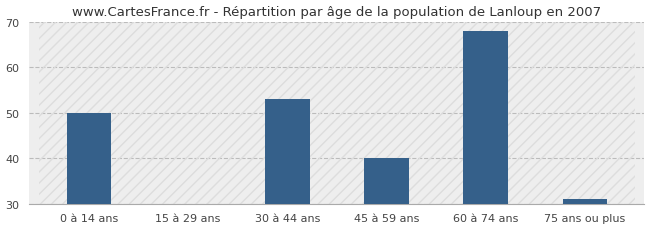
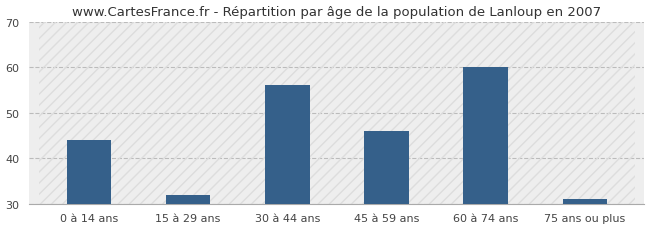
0 à 14 ans: 50 -> 44
15 à 29 ans: 30 -> 32
30 à 44 ans: 53 -> 56
45 à 59 ans: 40 -> 46
60 à 74 ans: 68 -> 60
